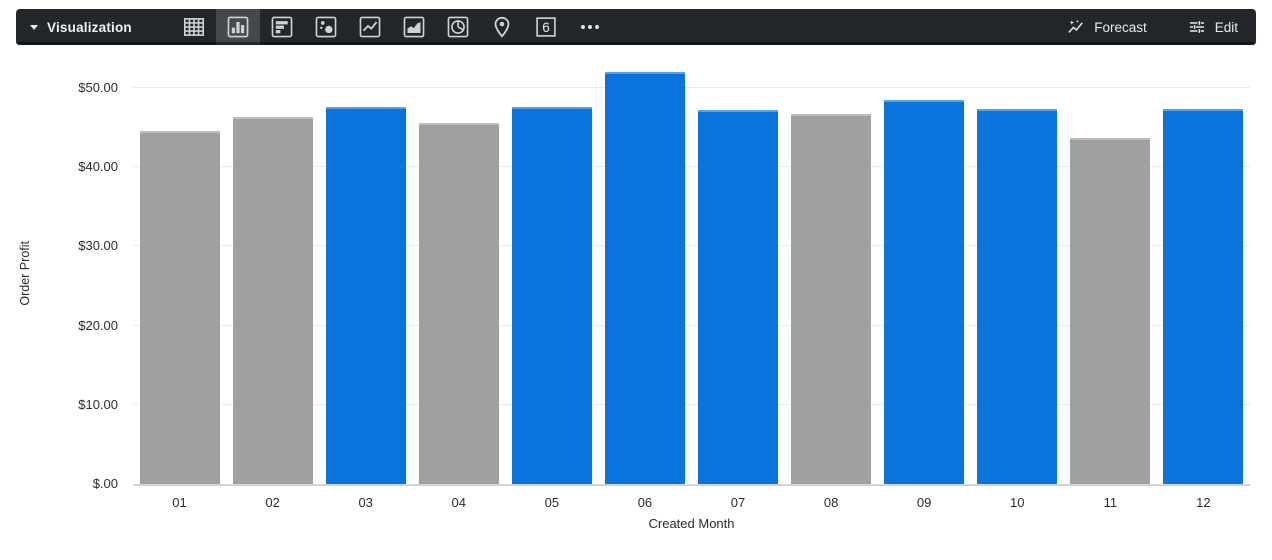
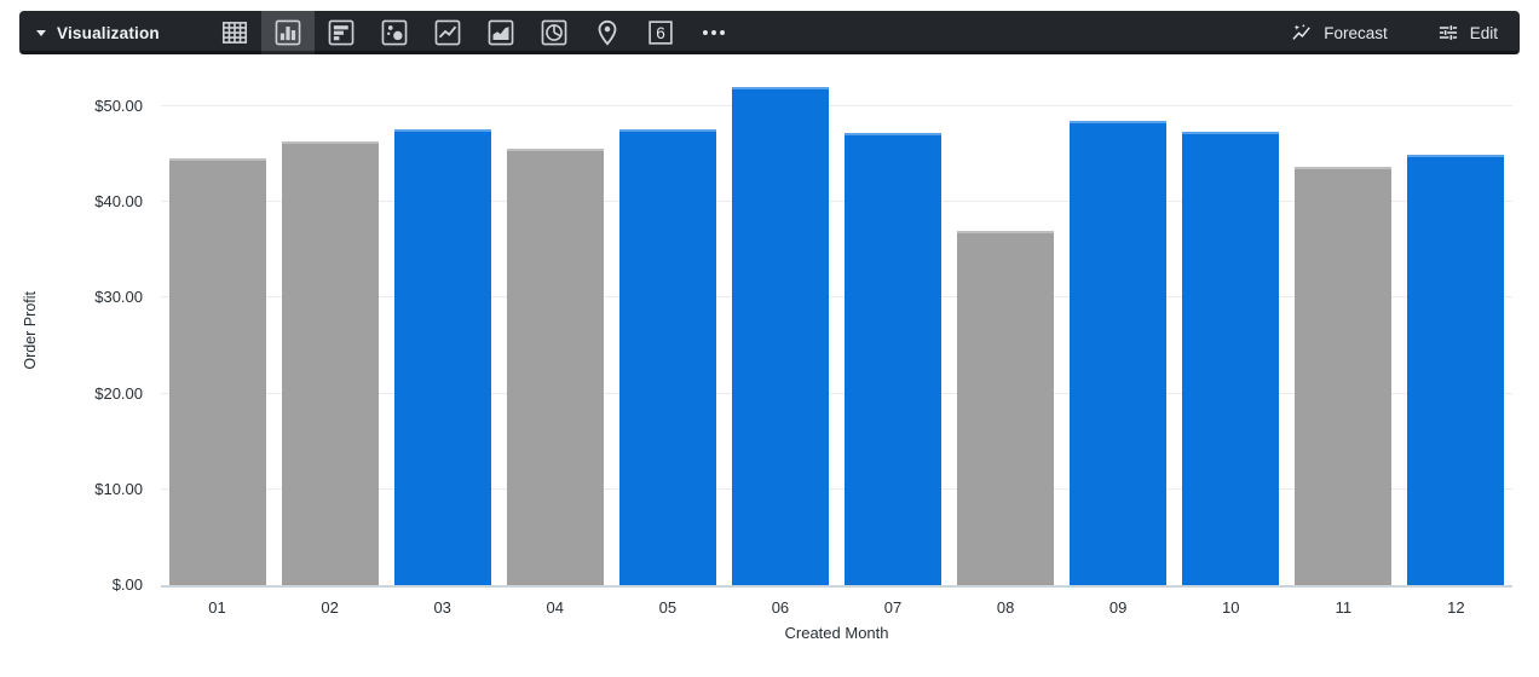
08: $47 -> $37
12: $47 -> $45
